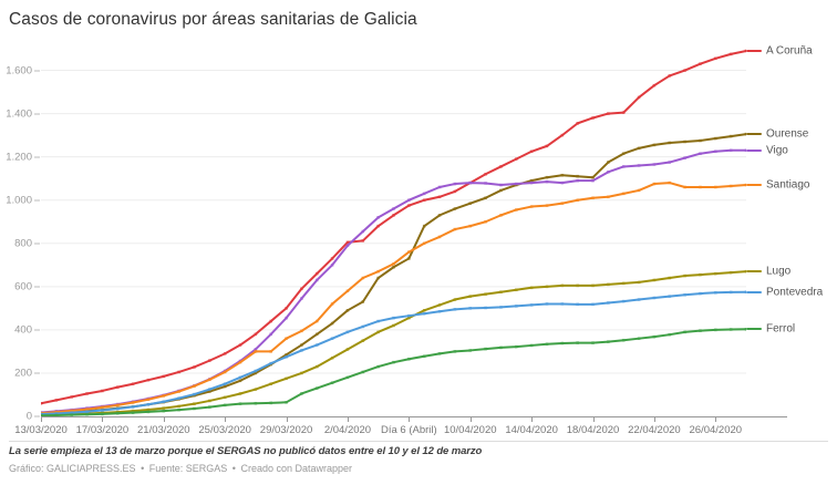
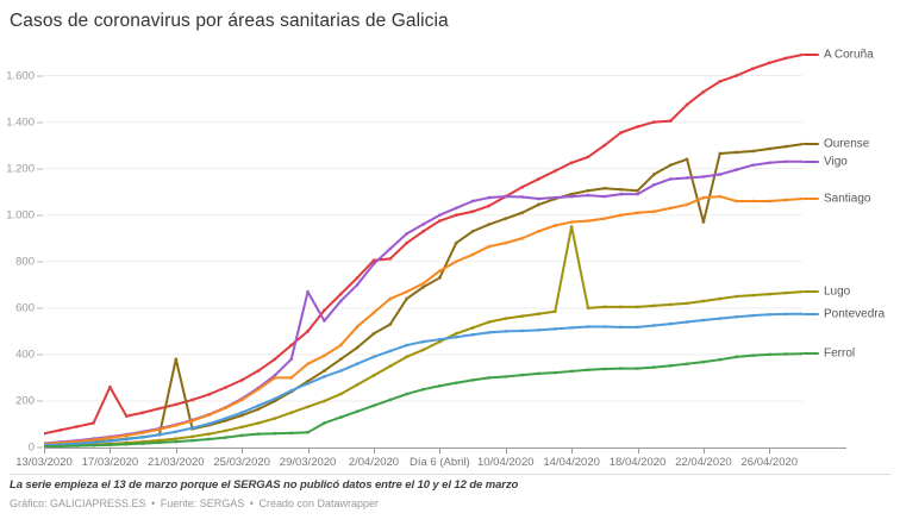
A Coruña/17/03/2020: 120 -> 260
Ourense/21/03/2020: 70 -> 380
Vigo/29/03/2020: 460 -> 670
Lugo/14/04/2020: 600 -> 950
Ourense/22/04/2020: 1260 -> 970
